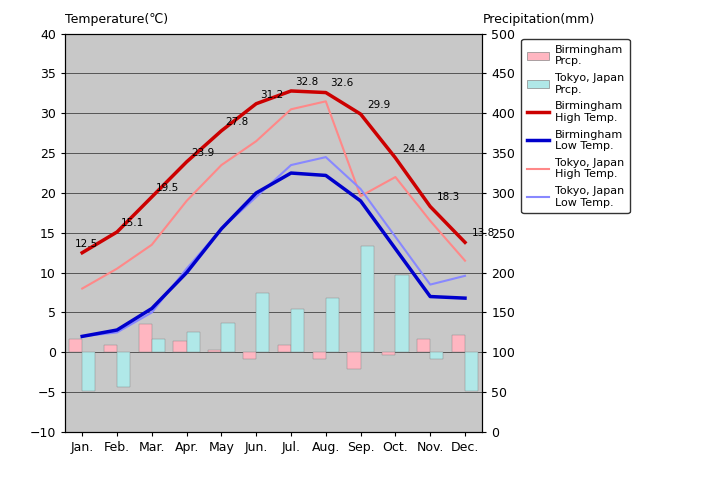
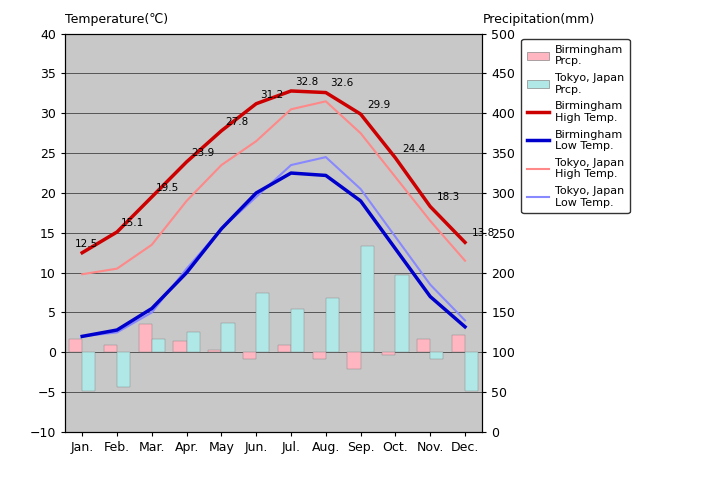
Tokyo, Japan High Temp./Jan.: 8.0 -> 9.8
Tokyo, Japan High Temp./Sep.: 19.6 -> 27.5
Birmingham Low Temp./Dec.: 6.8 -> 3.2
Tokyo, Japan Low Temp./Dec.: 9.6 -> 4.0
